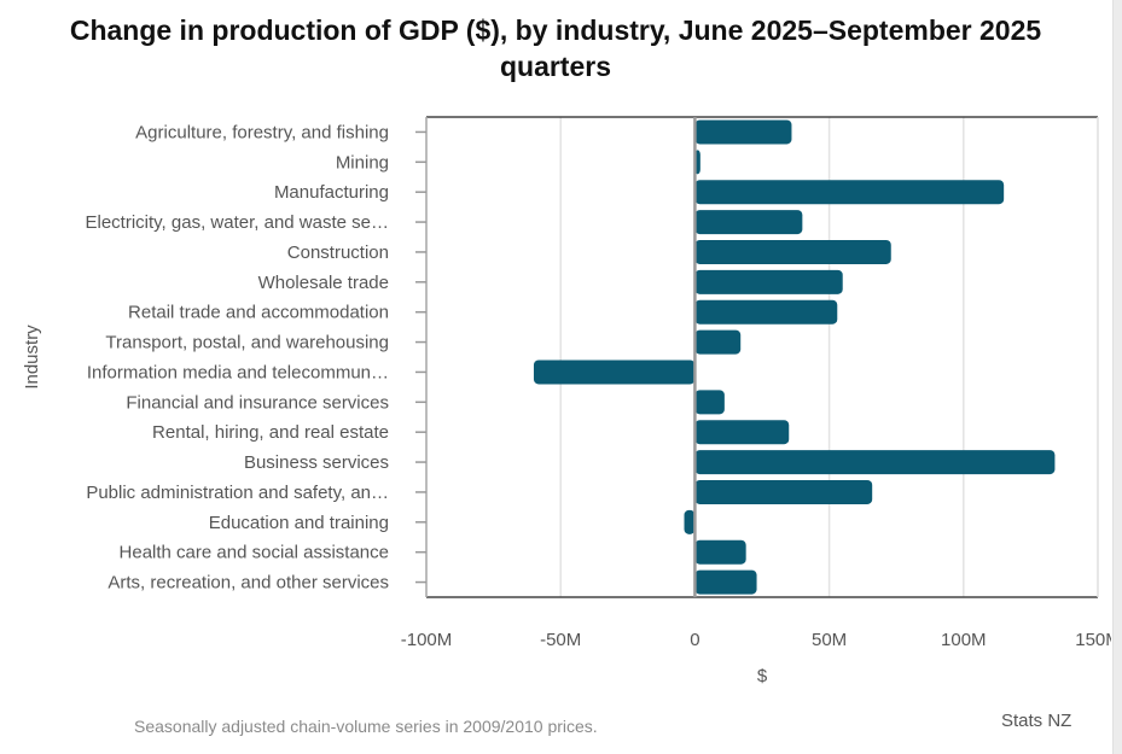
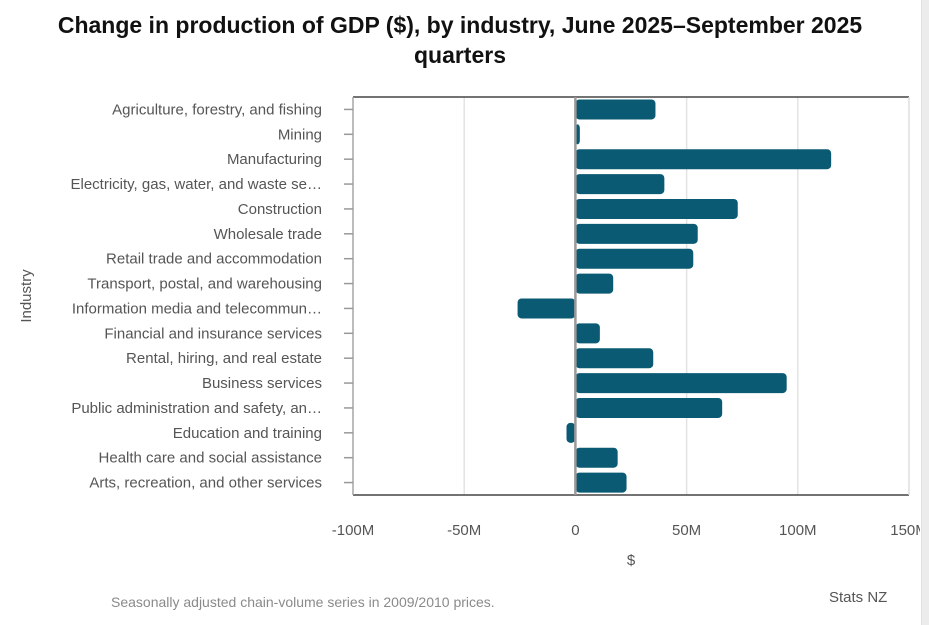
Information media and telecommun…: -60M -> -26M
Business services: 134M -> 95M
